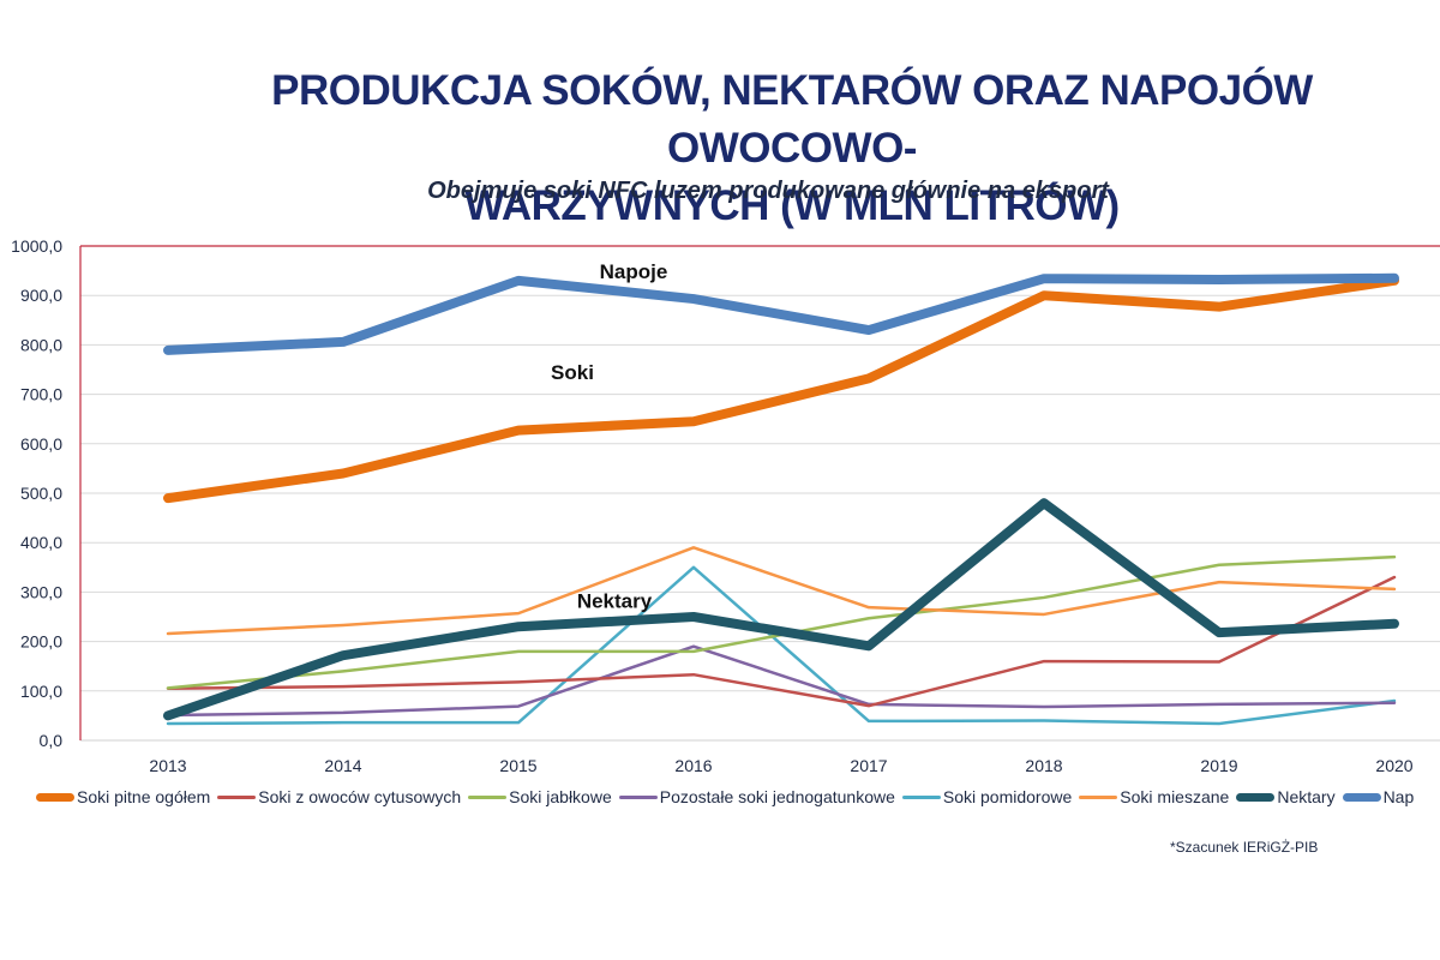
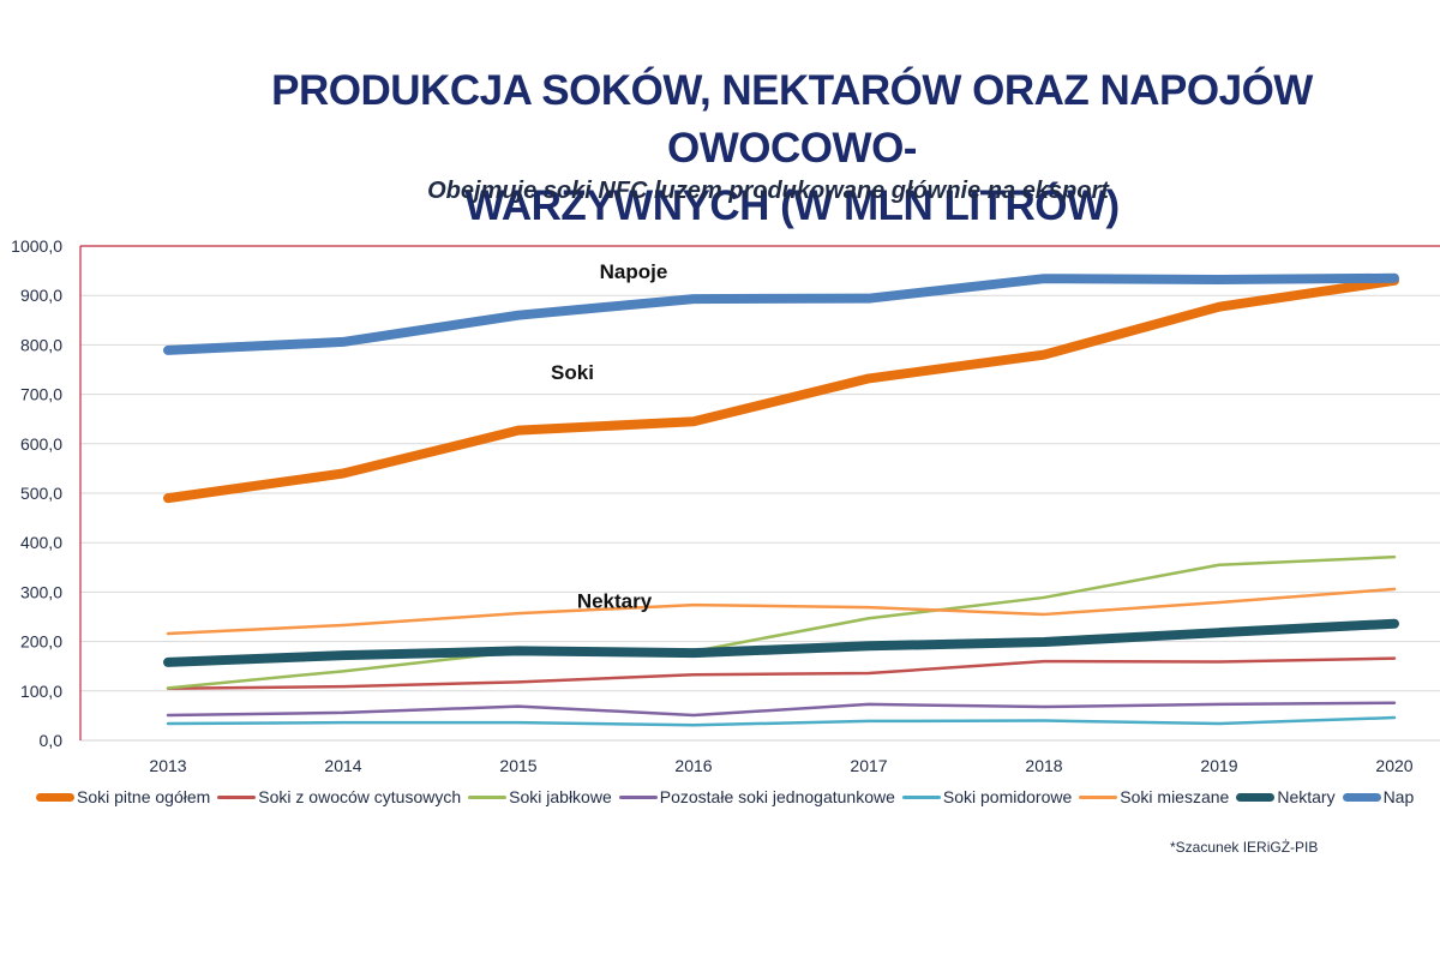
Nektary/2013: 50 -> 160
Nektary/2015: 230 -> 180
Napoje/2015: 930 -> 860
Pozostałe soki jednogatunkowe/2016: 190 -> 50
Soki pomidorowe/2016: 350 -> 30
Soki mieszane/2016: 390 -> 270
Nektary/2016: 250 -> 180
Soki z owoców cytusowych/2017: 70 -> 140
Napoje/2017: 830 -> 890
Soki pitne ogółem/2018: 900 -> 780
Nektary/2018: 480 -> 200
Soki mieszane/2019: 320 -> 280
Soki z owoców cytusowych/2020: 330 -> 170
Soki pomidorowe/2020: 80 -> 50
